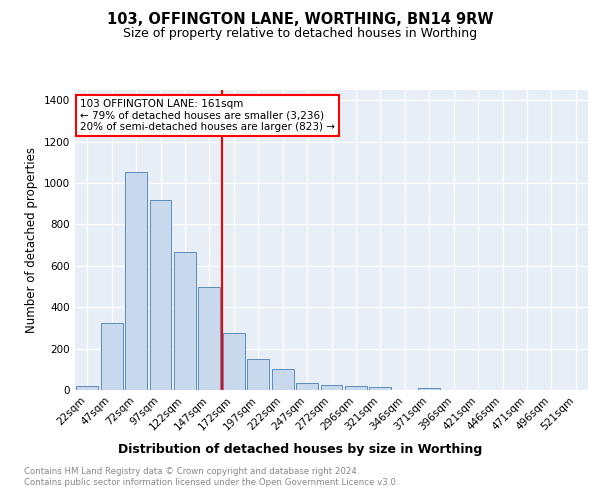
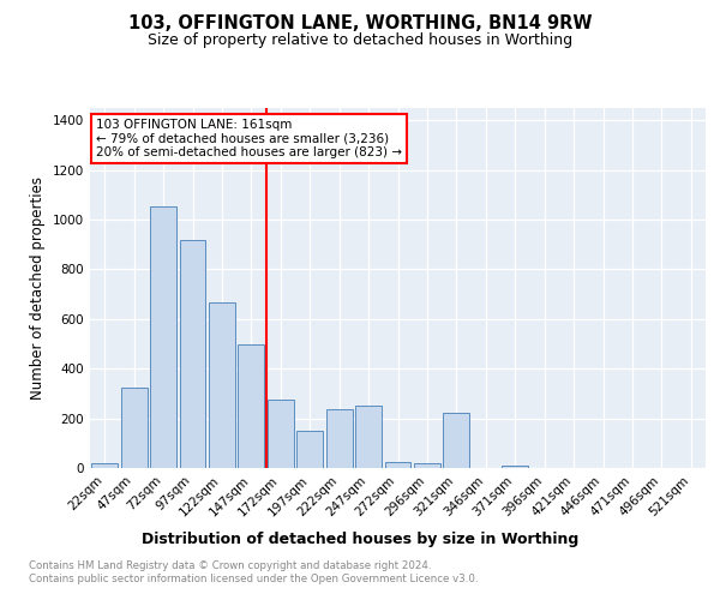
222sqm: 100 -> 235
247sqm: 35 -> 250
321sqm: 15 -> 220
